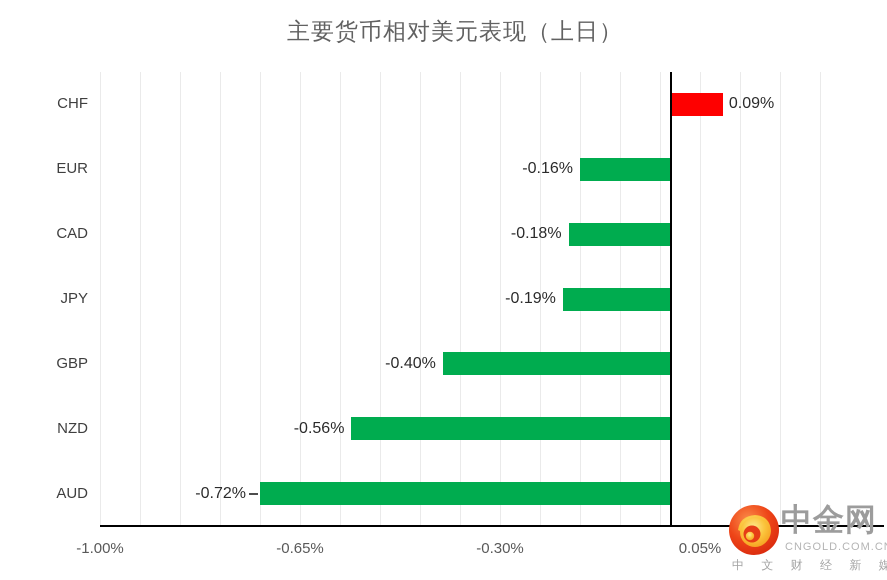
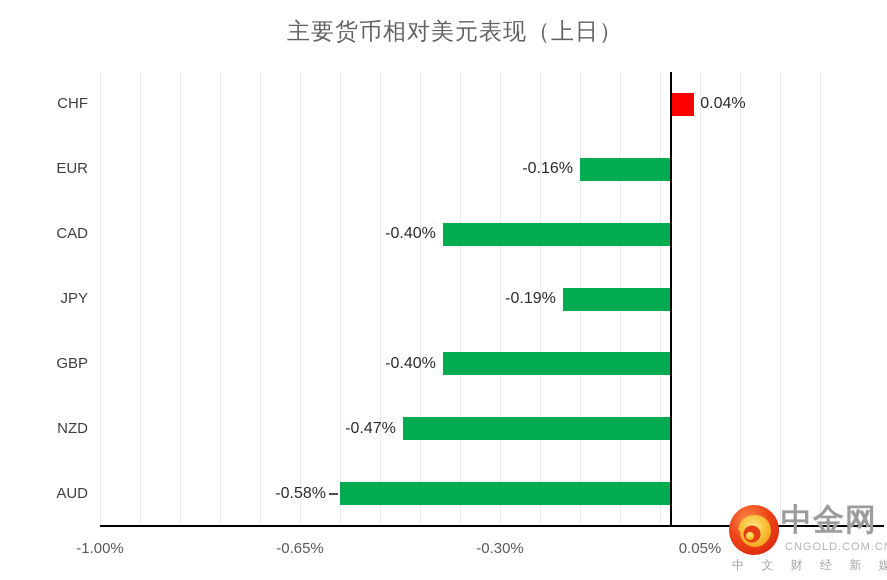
CHF: 0.09% -> 0.04%
CAD: -0.18% -> -0.40%
NZD: -0.56% -> -0.47%
AUD: -0.72% -> -0.58%
